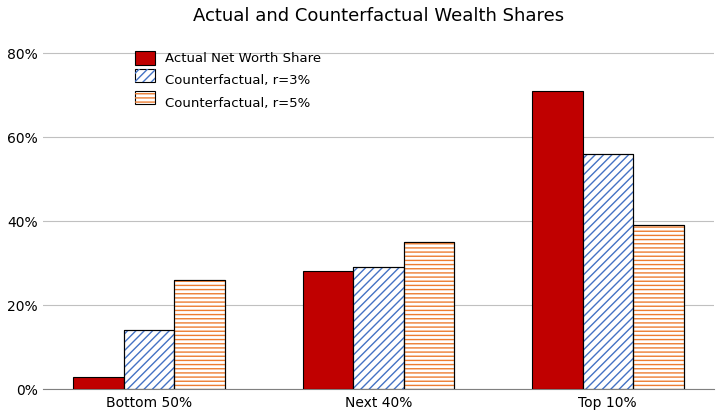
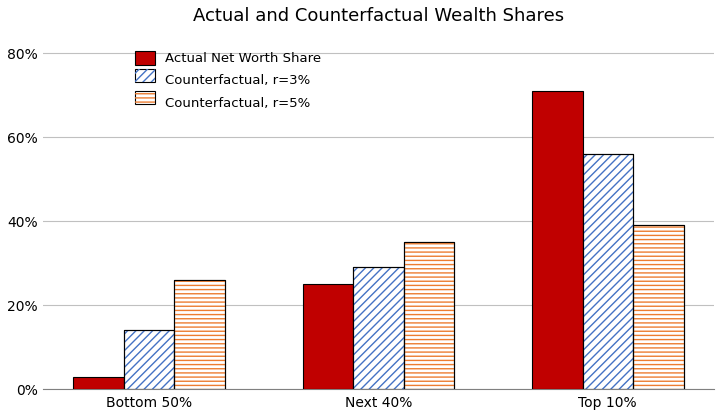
Actual Net Worth Share/Next 40%: 28% -> 25%
